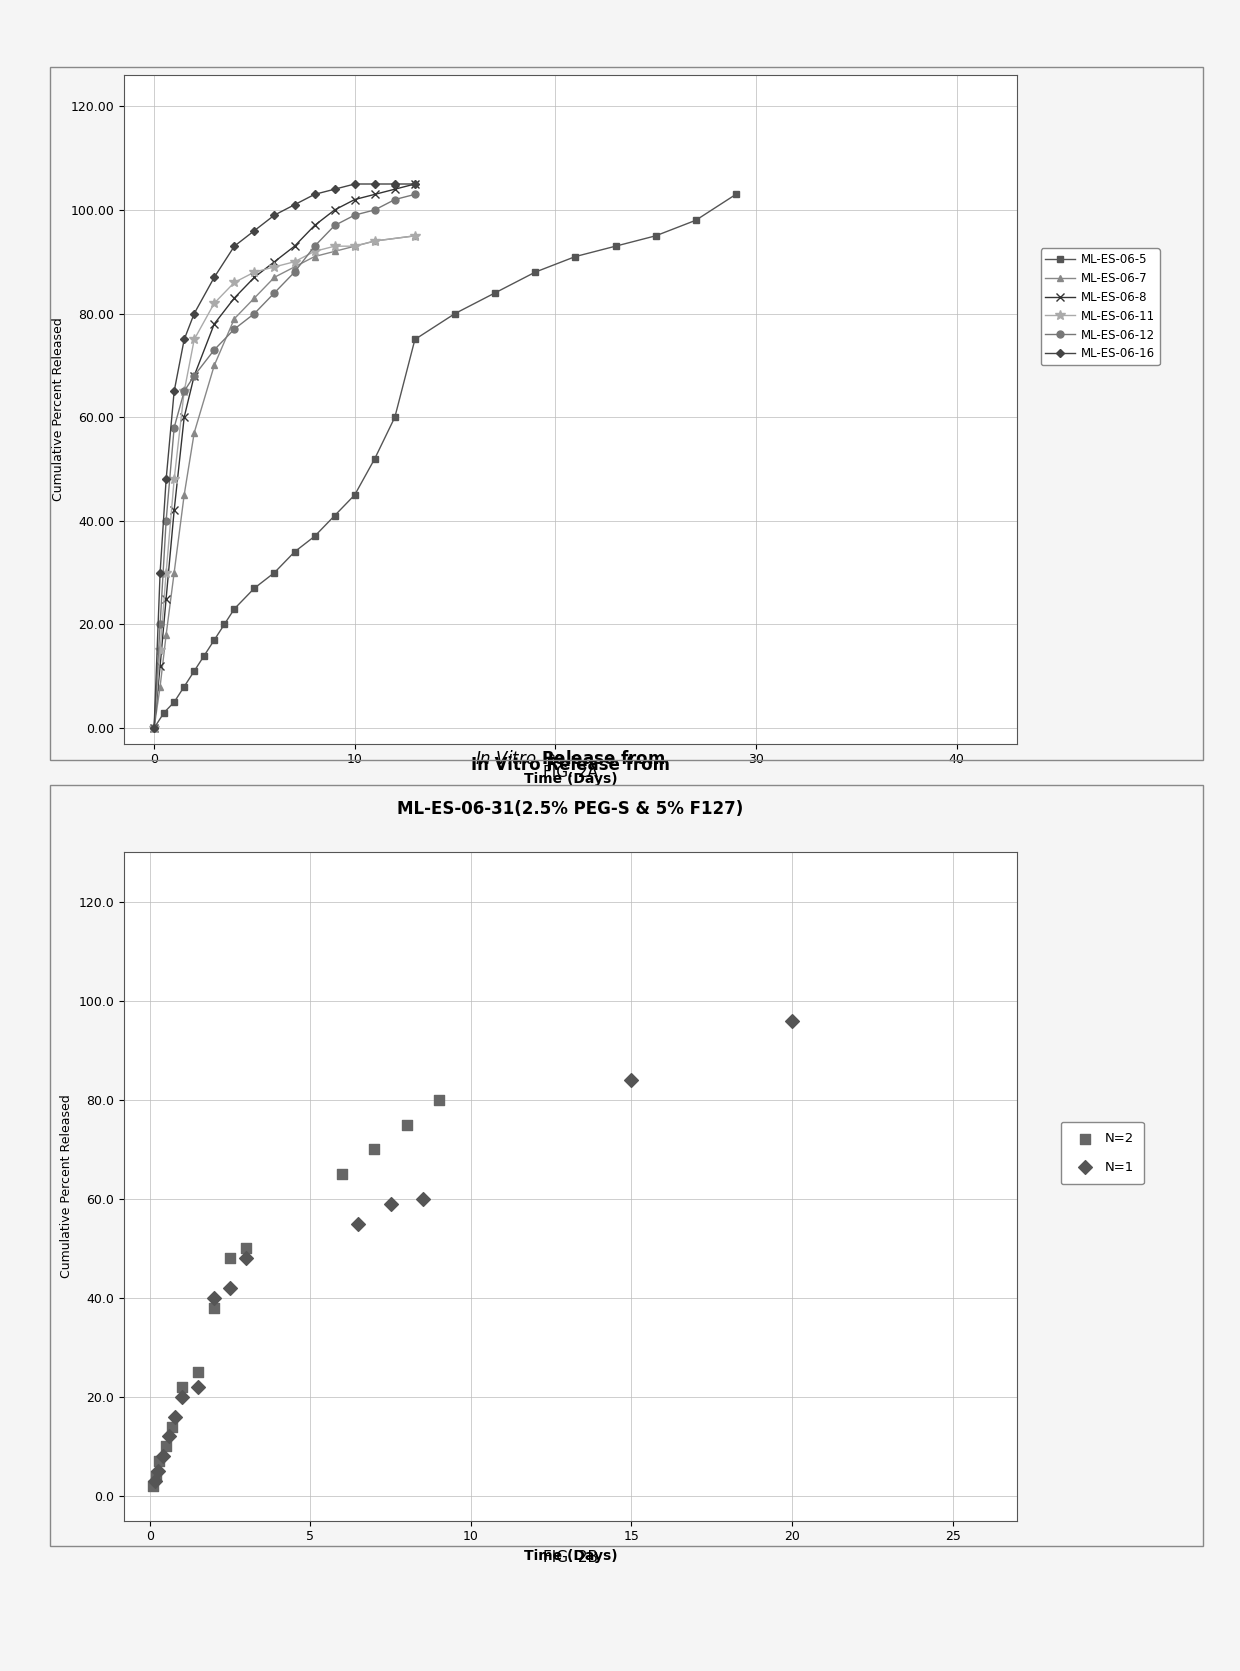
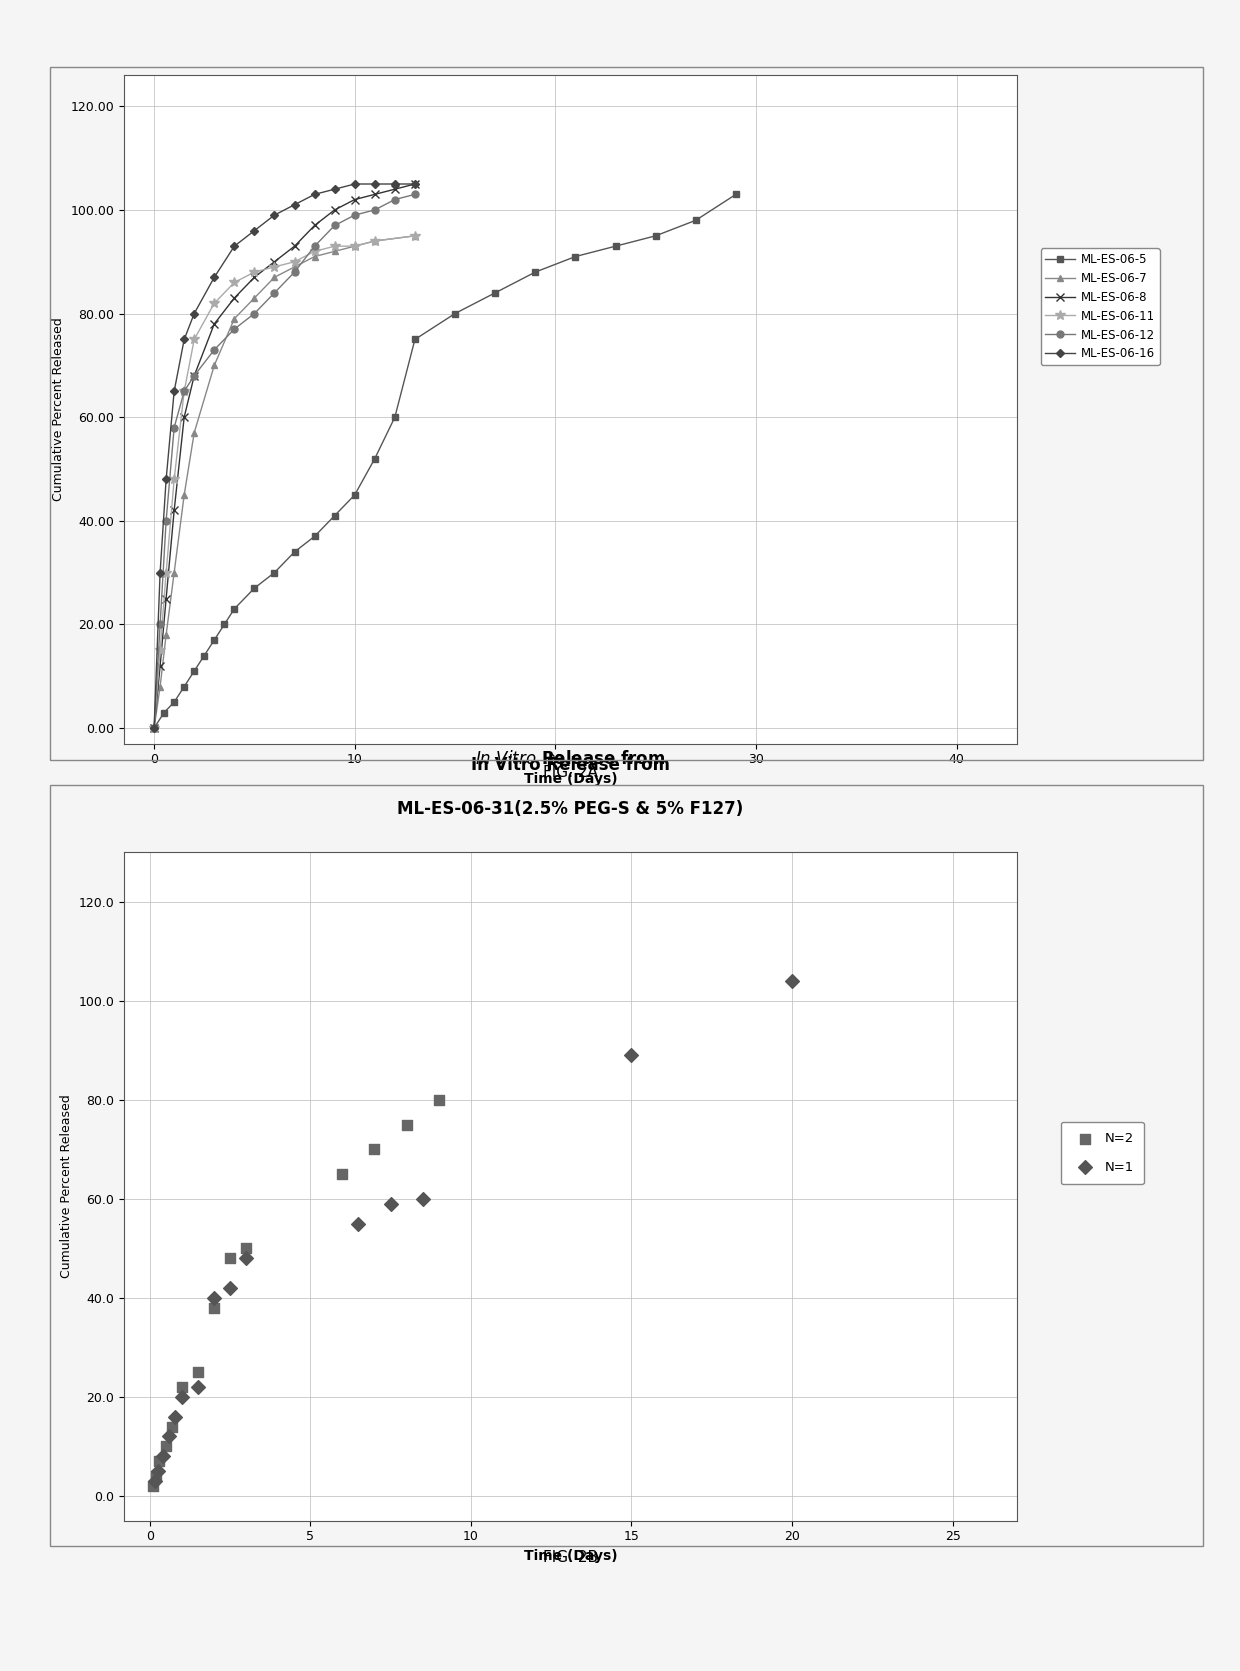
N=1/15: 84 -> 89
N=1/20: 96 -> 104
